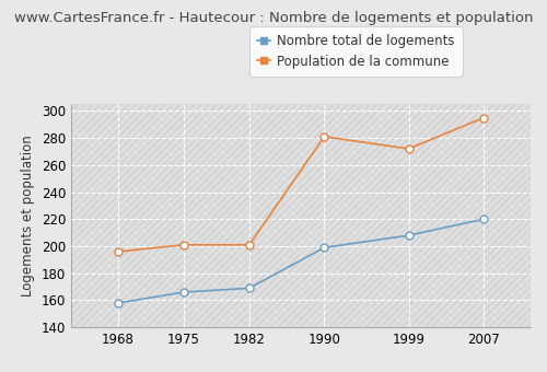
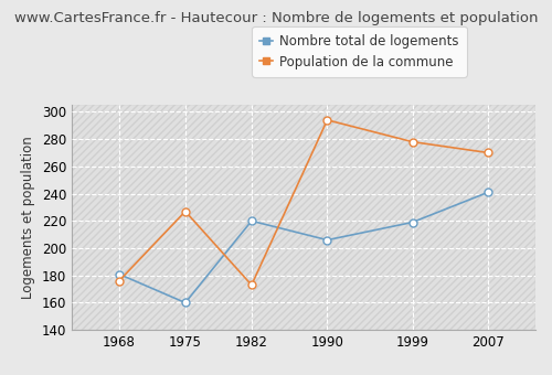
Nombre total de logements/1968: 158 -> 181
Population de la commune/1968: 196 -> 176
Nombre total de logements/1975: 166 -> 160
Population de la commune/1975: 201 -> 227
Nombre total de logements/1982: 169 -> 220
Population de la commune/1982: 201 -> 173
Nombre total de logements/1990: 199 -> 206
Population de la commune/1990: 281 -> 294
Nombre total de logements/1999: 208 -> 219
Population de la commune/1999: 272 -> 278
Nombre total de logements/2007: 220 -> 241
Population de la commune/2007: 295 -> 270
